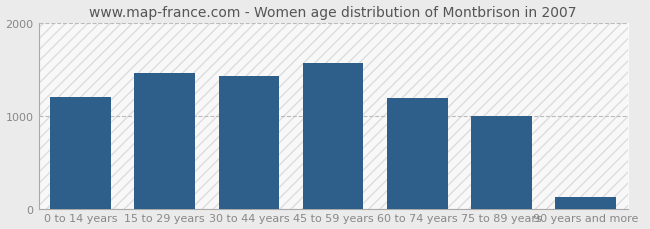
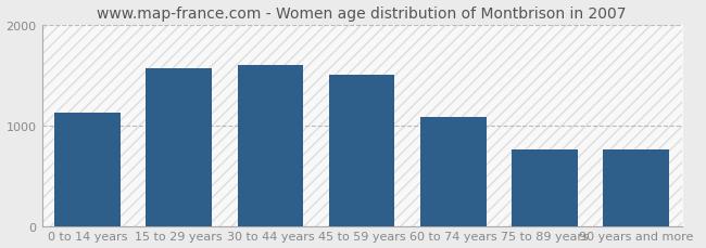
0 to 14 years: 1200 -> 1120
15 to 29 years: 1460 -> 1560
30 to 44 years: 1420 -> 1600
45 to 59 years: 1560 -> 1500
60 to 74 years: 1180 -> 1080
75 to 89 years: 1000 -> 760
90 years and more: 120 -> 760
